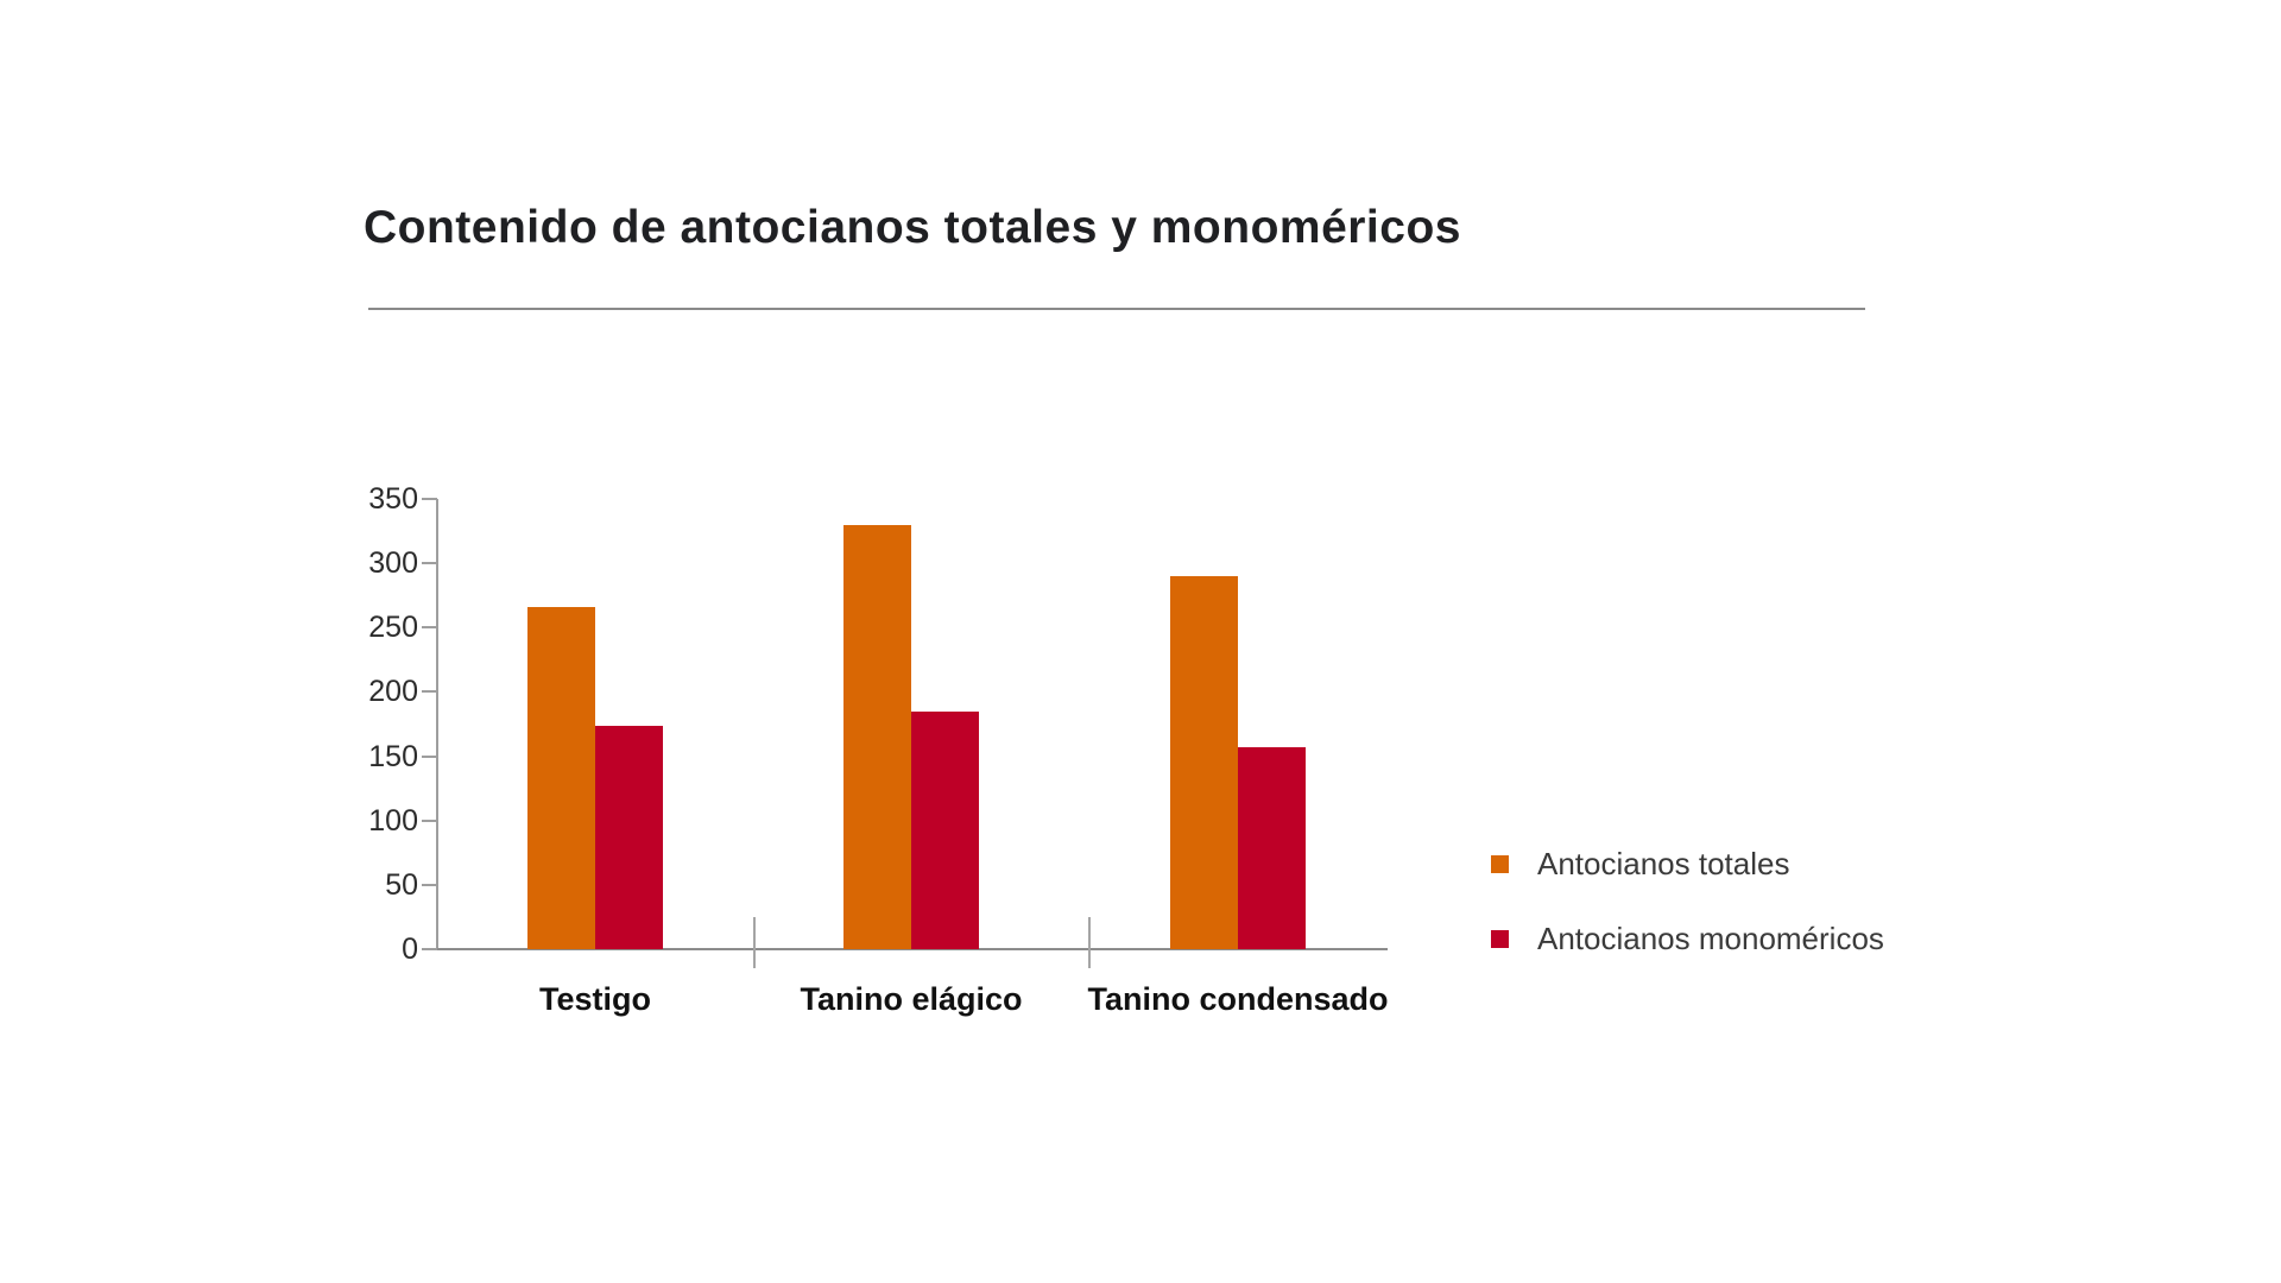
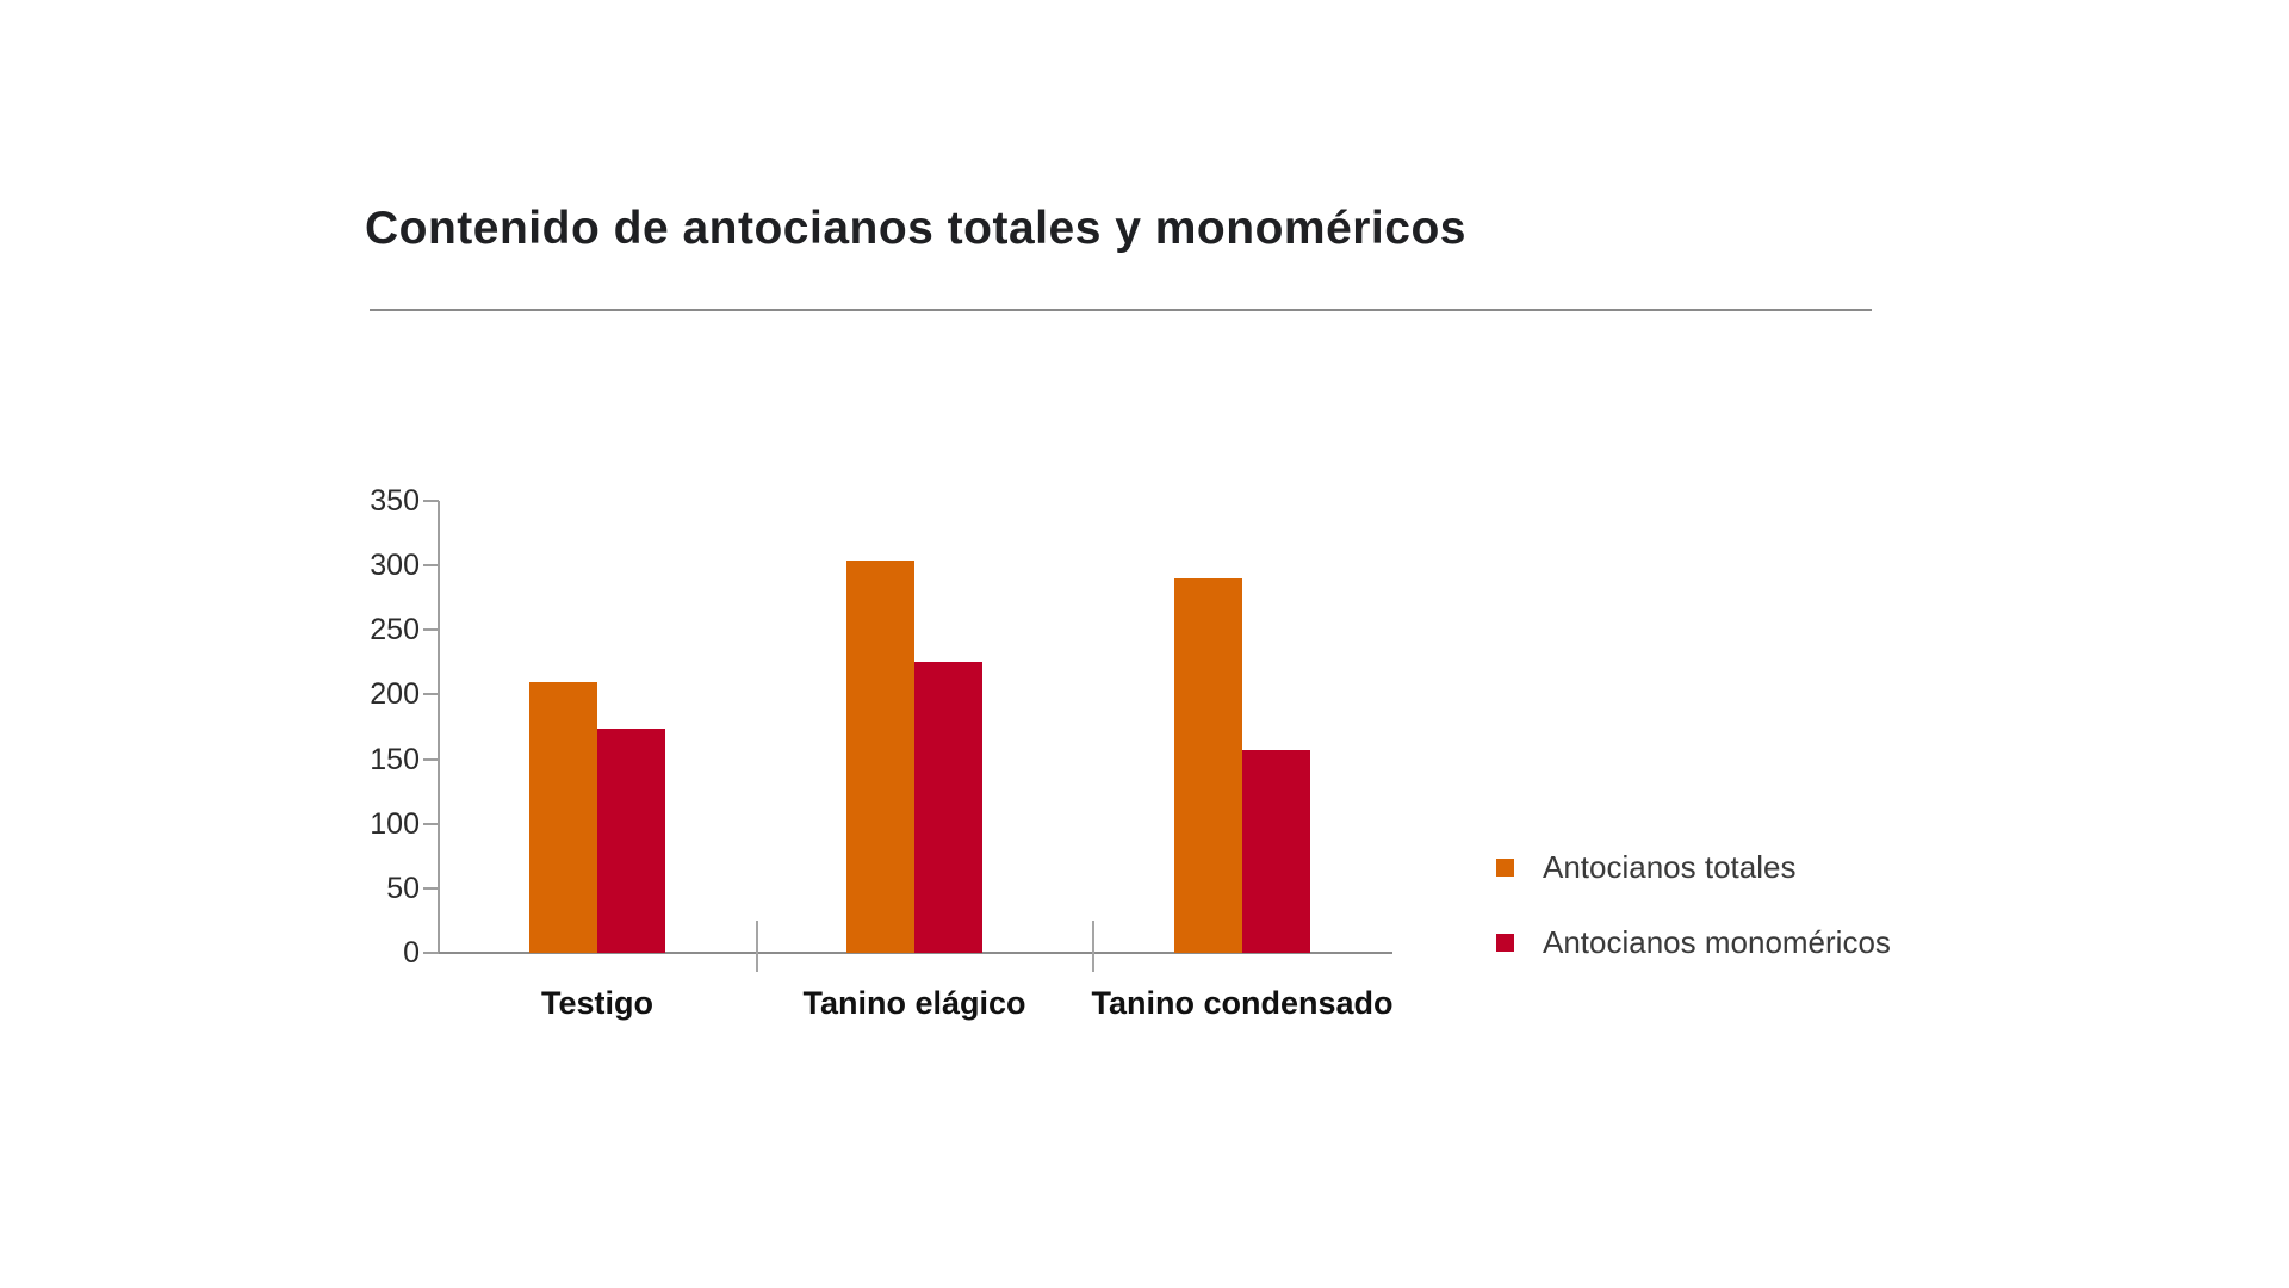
Antocianos totales/Testigo: 266 -> 210
Antocianos totales/Tanino elágico: 330 -> 304
Antocianos monoméricos/Tanino elágico: 185 -> 225
